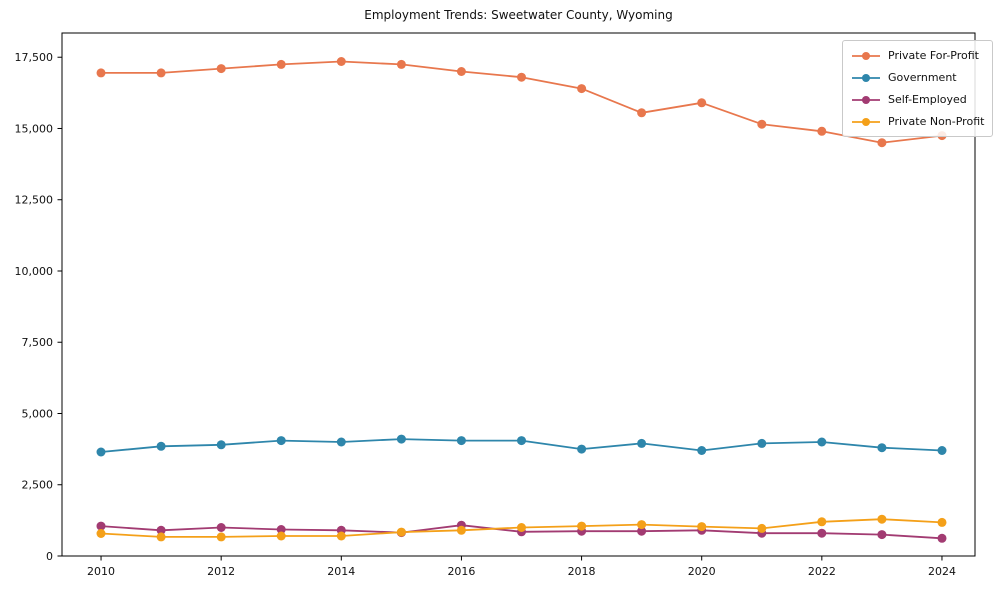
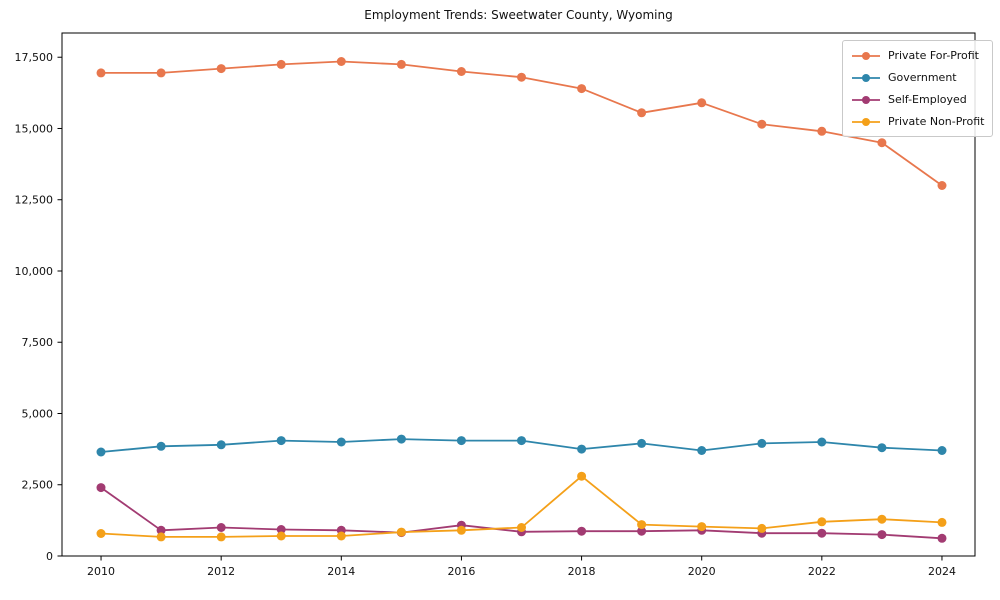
Self-Employed/2010: 1000 -> 2400
Private Non-Profit/2018: 1000 -> 2800
Private For-Profit/2024: 14800 -> 13000
